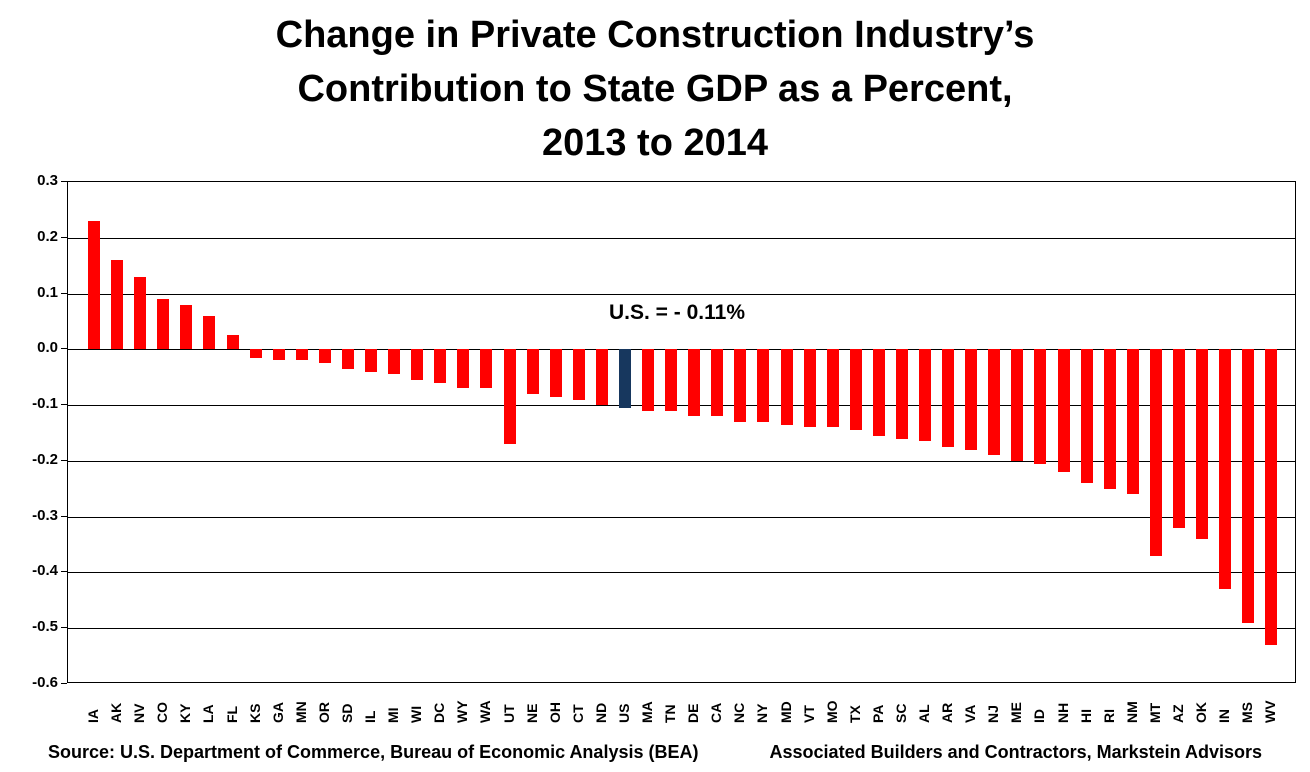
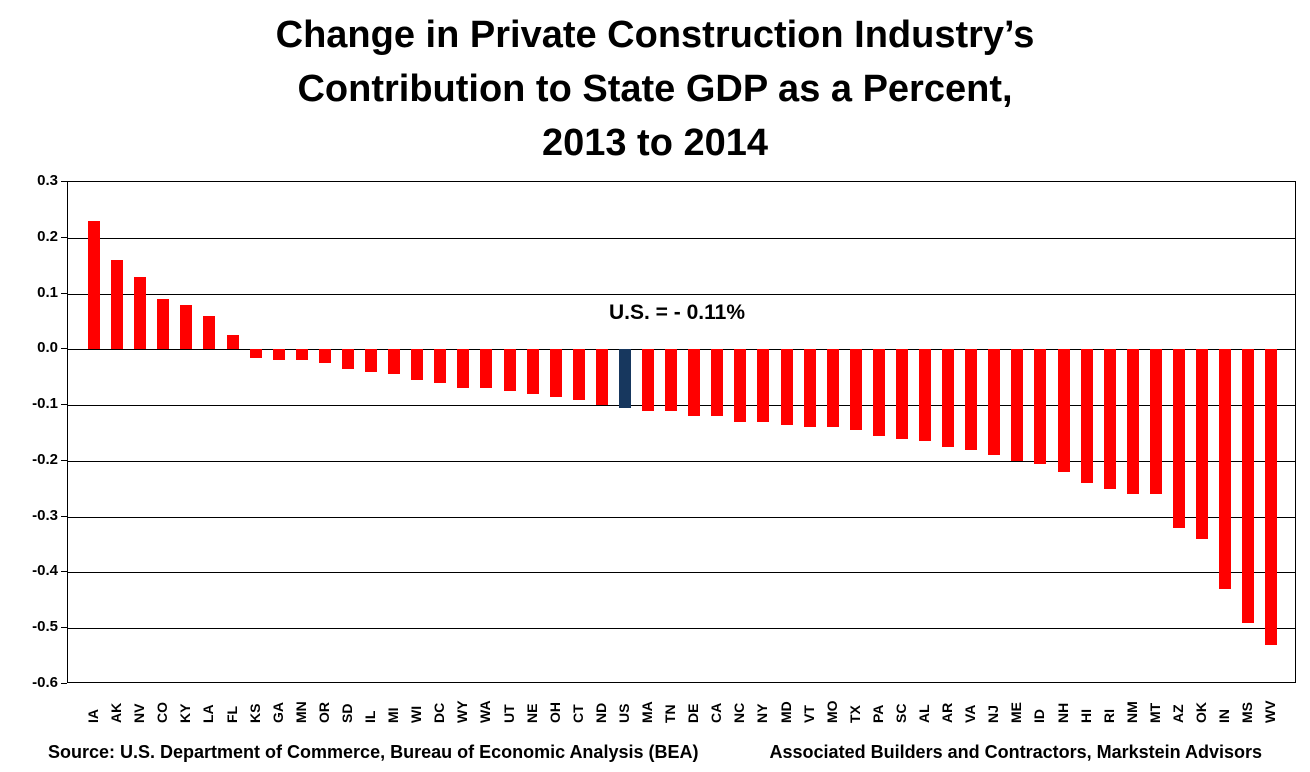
UT: -0.17 -> -0.07
MT: -0.37 -> -0.26
